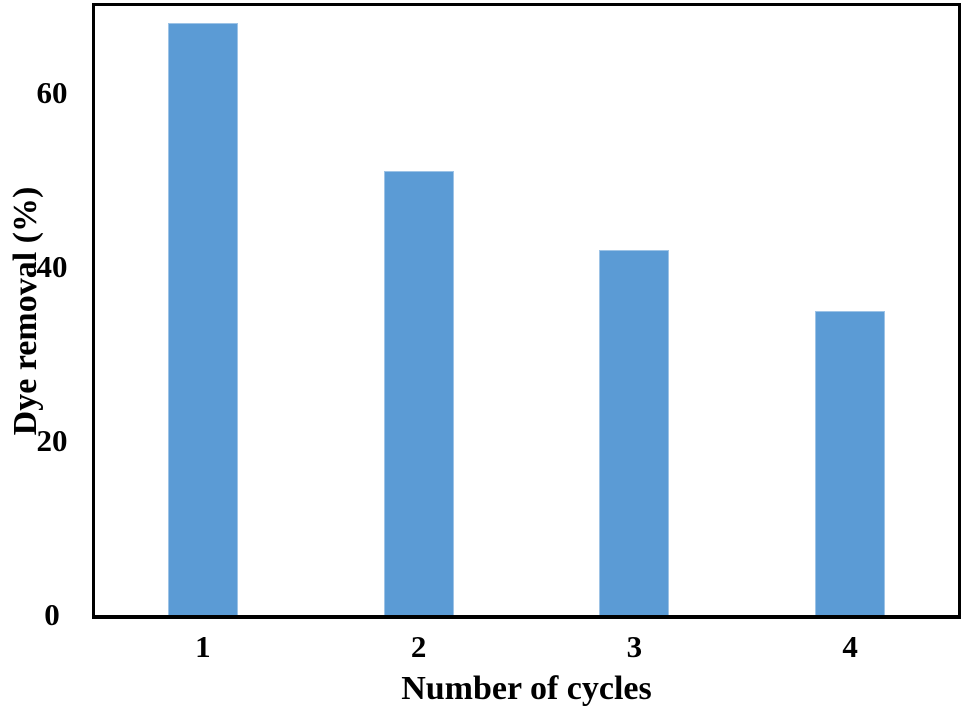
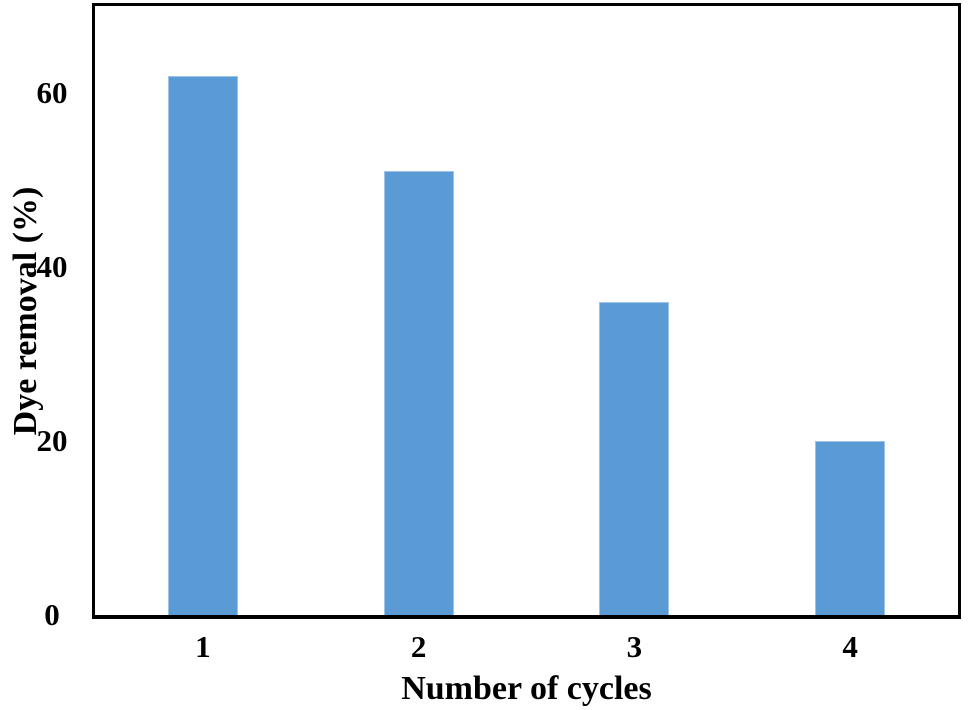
1: 68 -> 62
3: 42 -> 36
4: 35 -> 20
